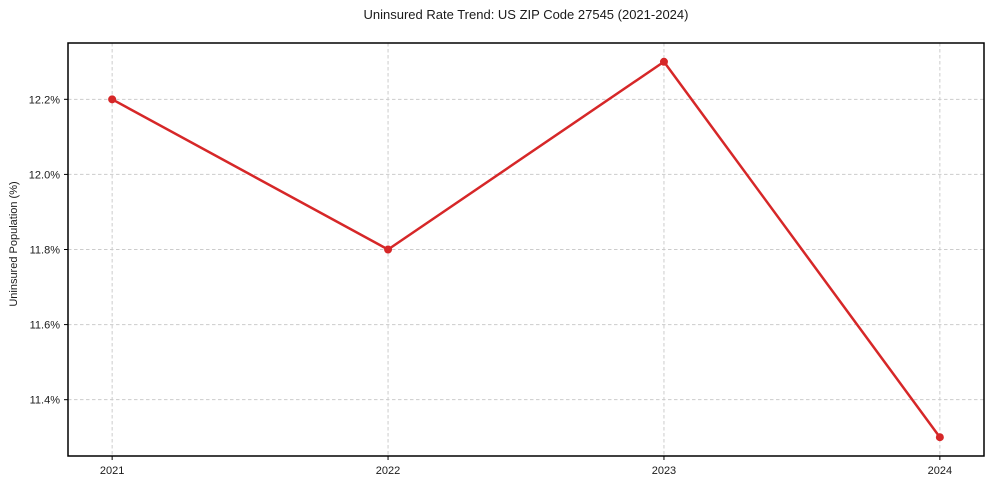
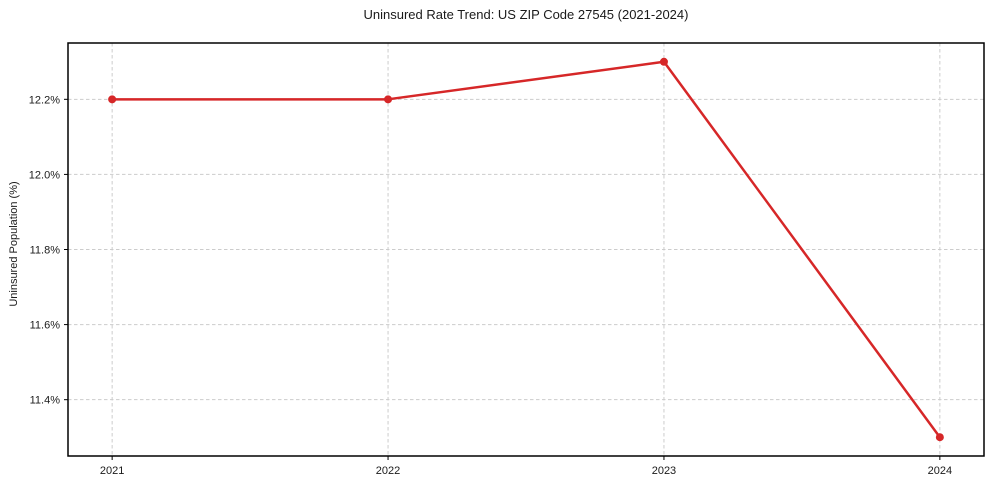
2022: 11.8% -> 12.2%
